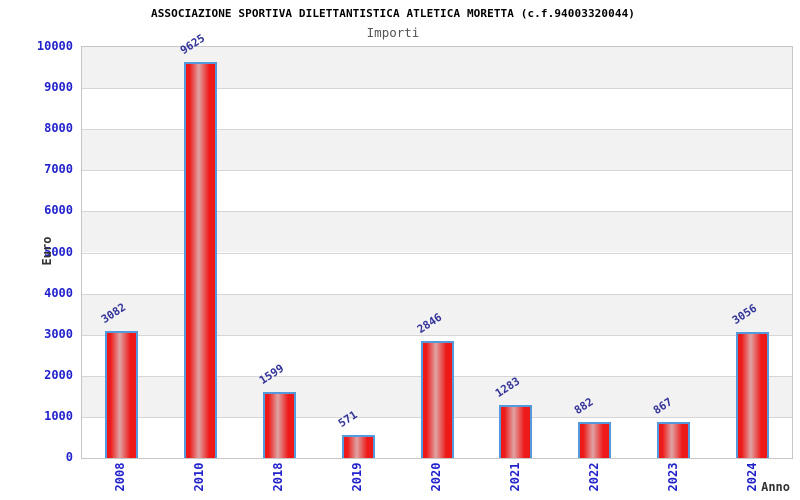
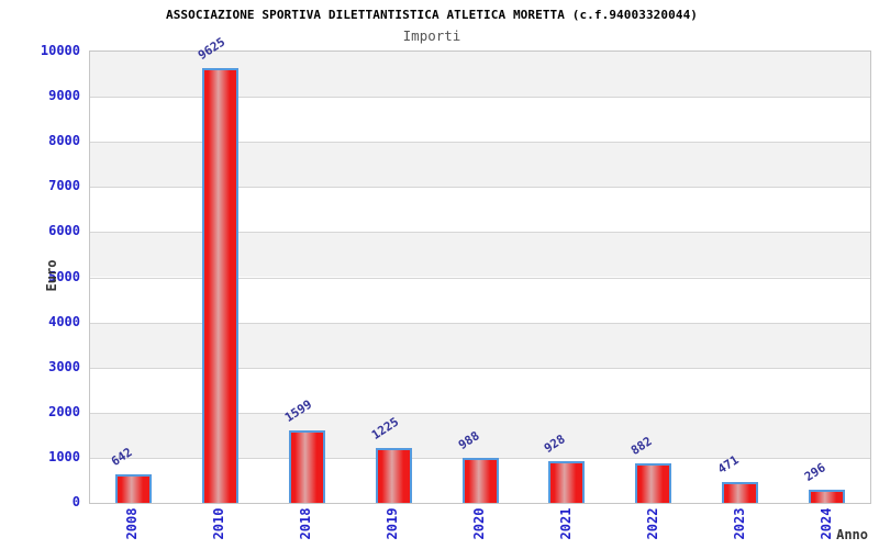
2008: 3082 -> 642
2019: 571 -> 1225
2020: 2846 -> 988
2021: 1283 -> 928
2023: 867 -> 471
2024: 3056 -> 296
